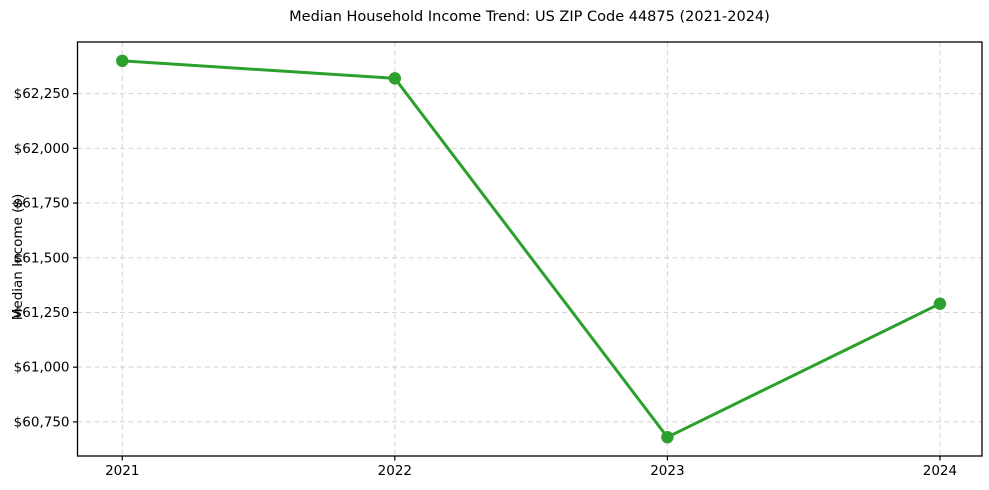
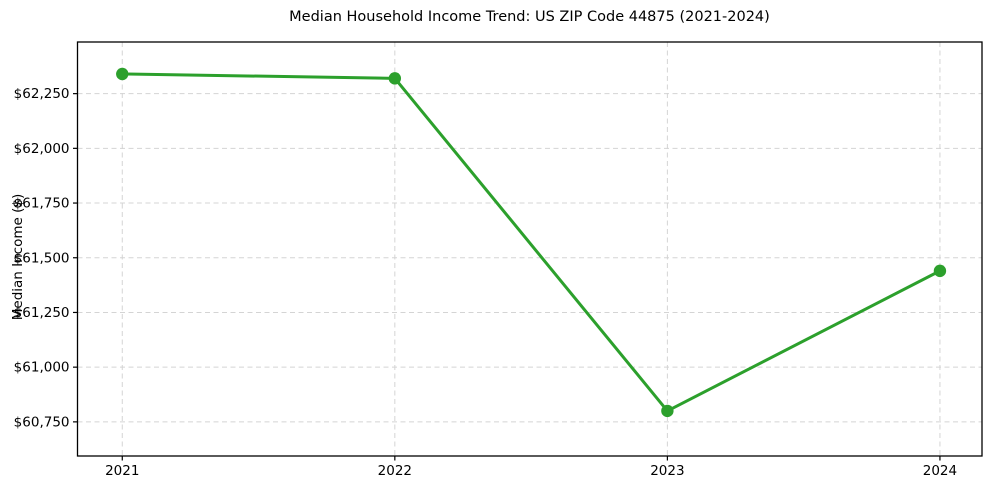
2021: $62400 -> $62340
2023: $60680 -> $60800
2024: $61290 -> $61440
